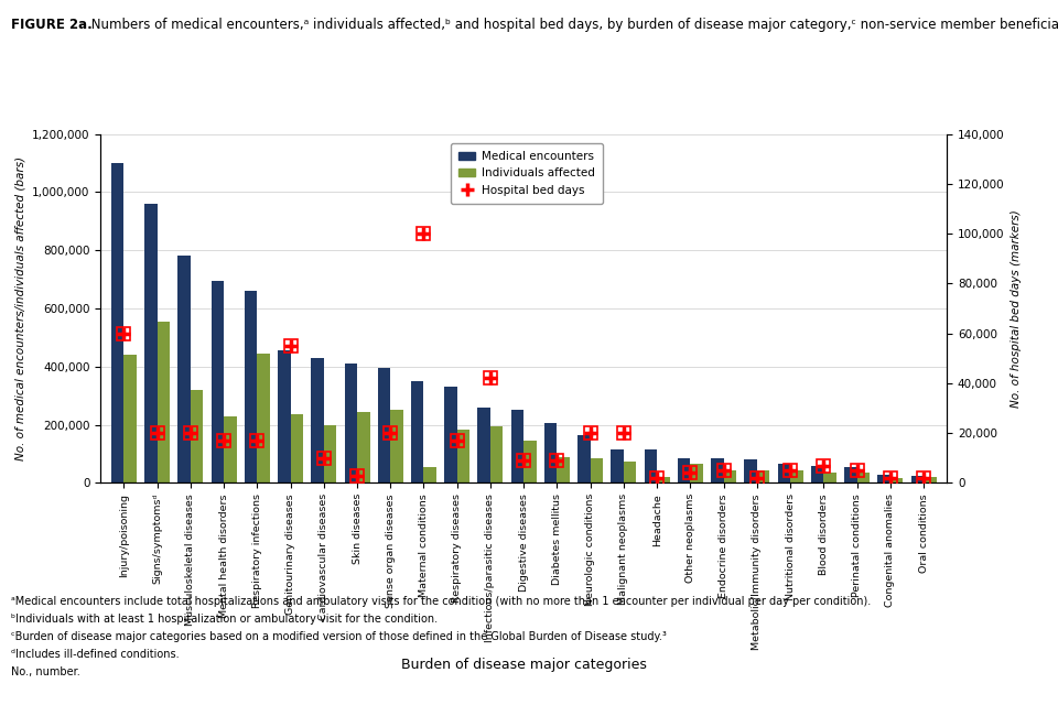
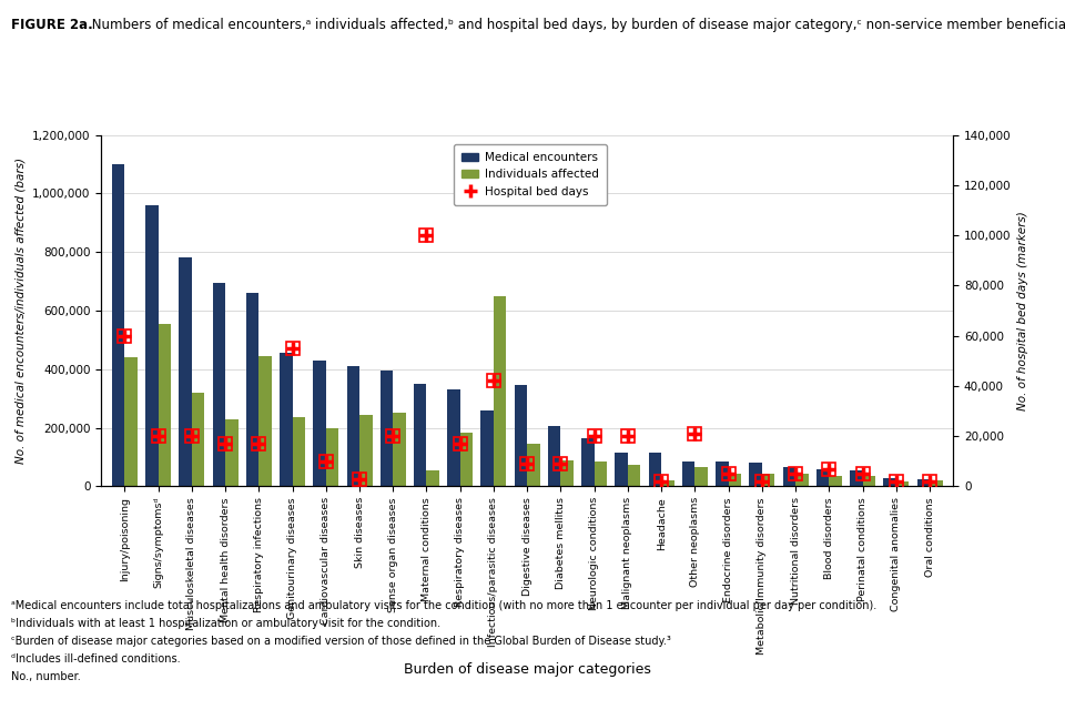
Individuals affected/Infectious/parasitic diseases: 195,000 -> 650,000
Medical encounters/Digestive diseases: 250,000 -> 345,000
Hospital bed days/Other neoplasms: 4,000 -> 21,000
